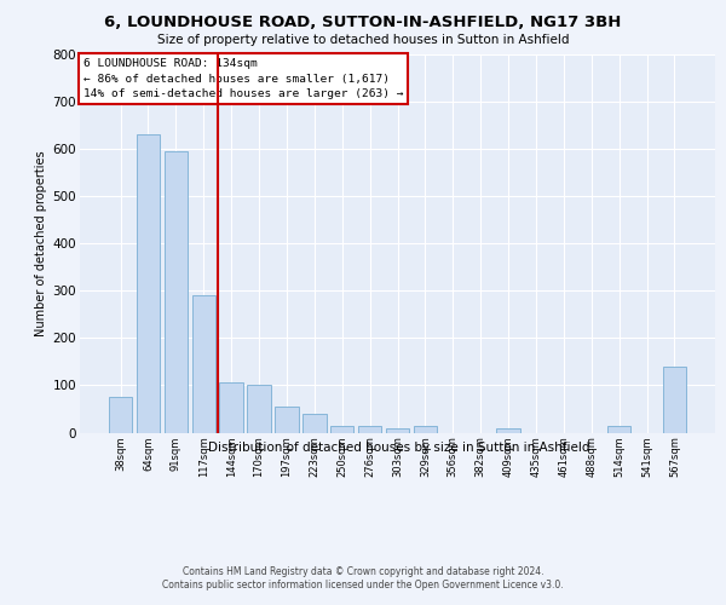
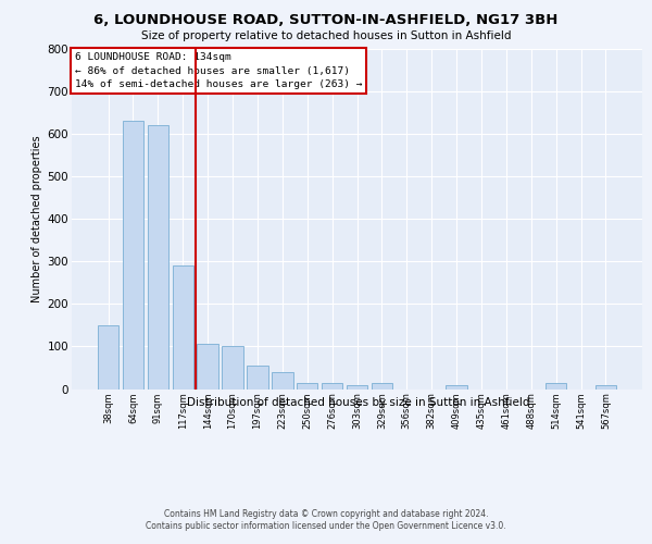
38sqm: 75 -> 150
91sqm: 595 -> 620
567sqm: 140 -> 10
